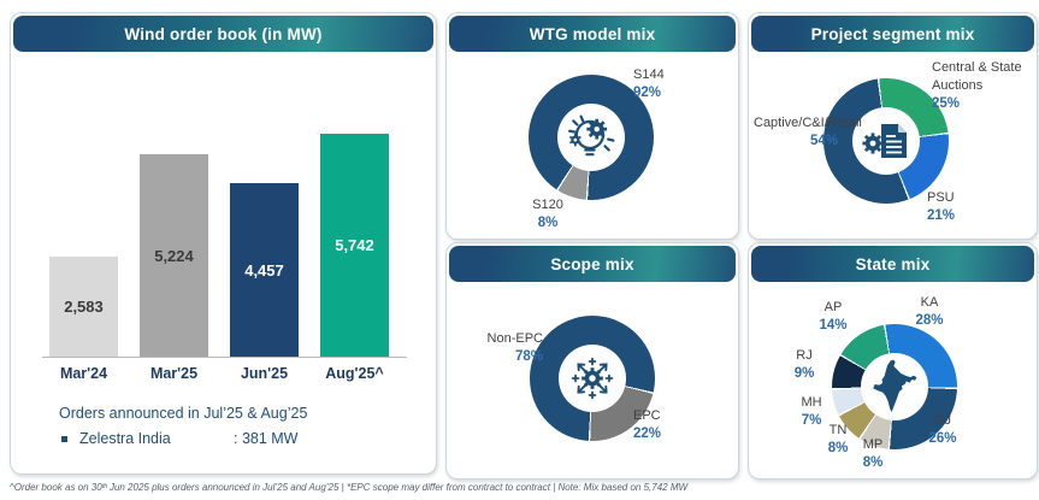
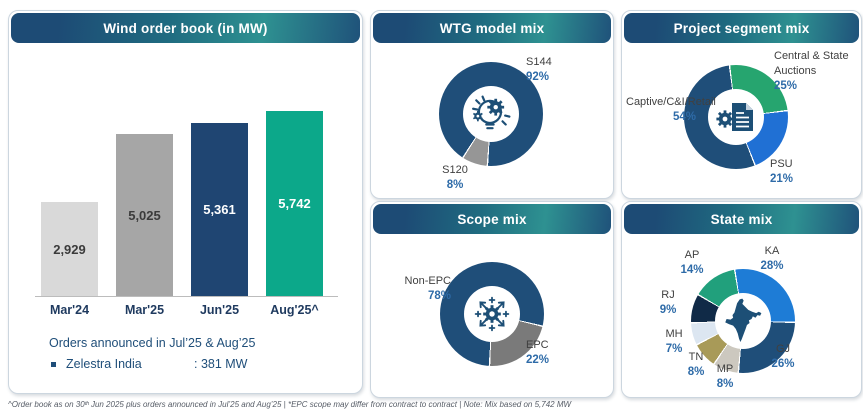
Wind order book (in MW)/Mar'24: 2,583 -> 2,929
Wind order book (in MW)/Mar'25: 5,224 -> 5,025
Wind order book (in MW)/Jun'25: 4,457 -> 5,361
